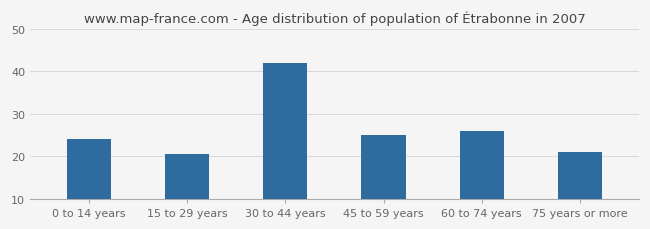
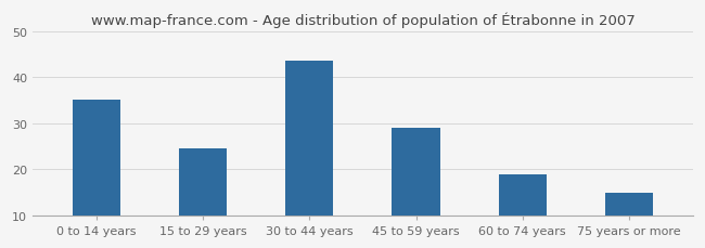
0 to 14 years: 24.0 -> 35.0
15 to 29 years: 20.5 -> 24.5
30 to 44 years: 42.0 -> 43.5
45 to 59 years: 25.0 -> 29.0
60 to 74 years: 26.0 -> 19.0
75 years or more: 21.0 -> 15.0
